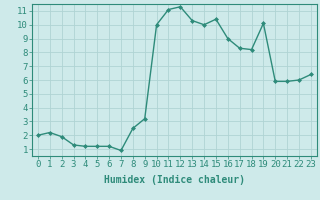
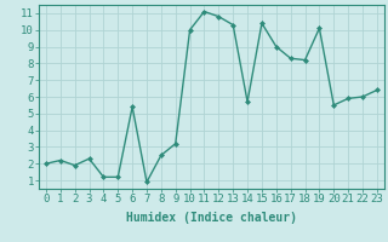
3: 1.3 -> 2.3
6: 1.2 -> 5.4
12: 11.3 -> 10.8
14: 10.0 -> 5.7
20: 5.9 -> 5.5
